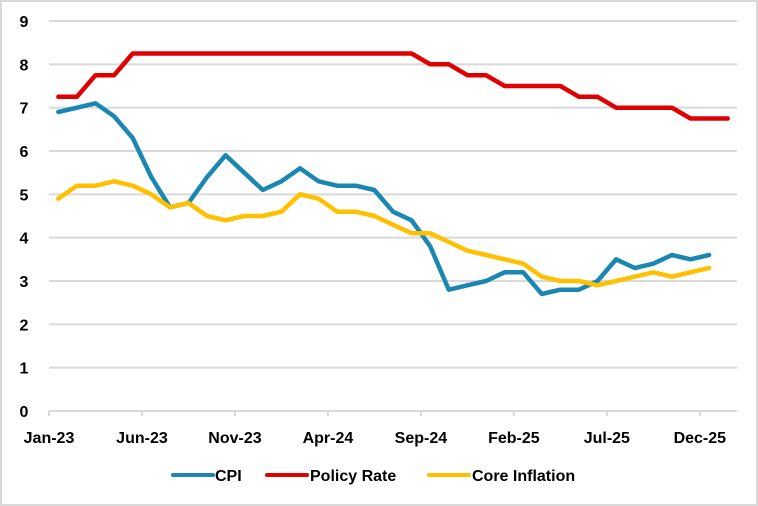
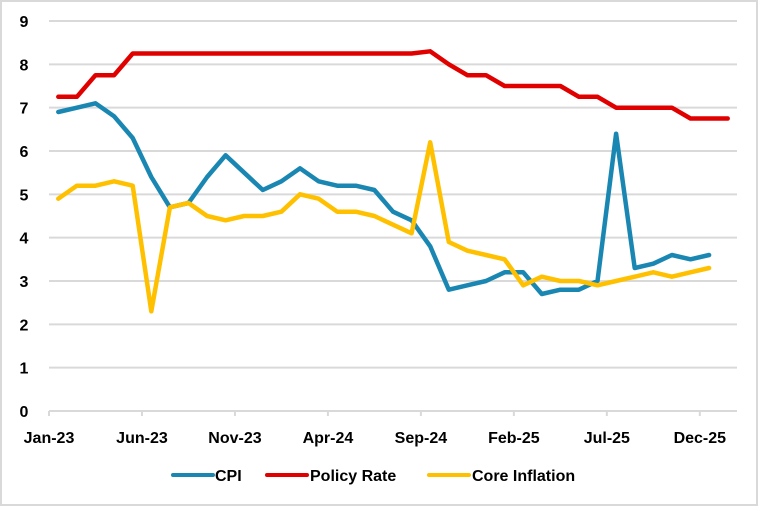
Core Inflation/Jun-23: 5.0 -> 2.3
Policy Rate/Sep-24: 8.0 -> 8.3
Core Inflation/Sep-24: 4.1 -> 6.2
Core Inflation/Feb-25: 3.4 -> 2.9
CPI/Jul-25: 3.5 -> 6.4
